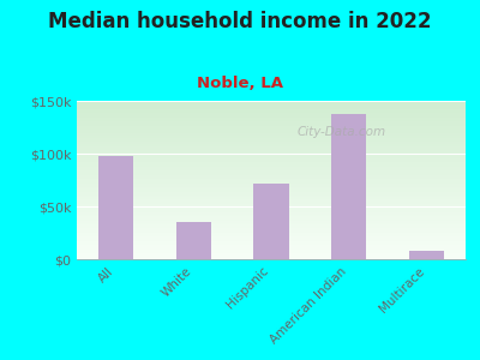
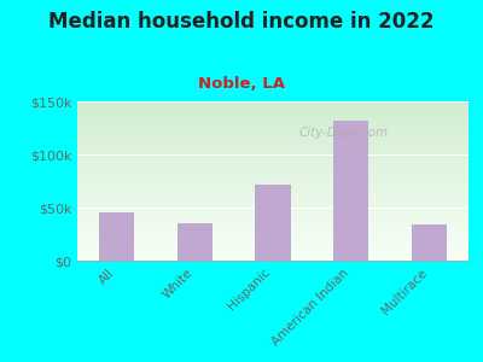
All: $98k -> $46k
American Indian: $138k -> $132k
Multirace: $8k -> $34k
